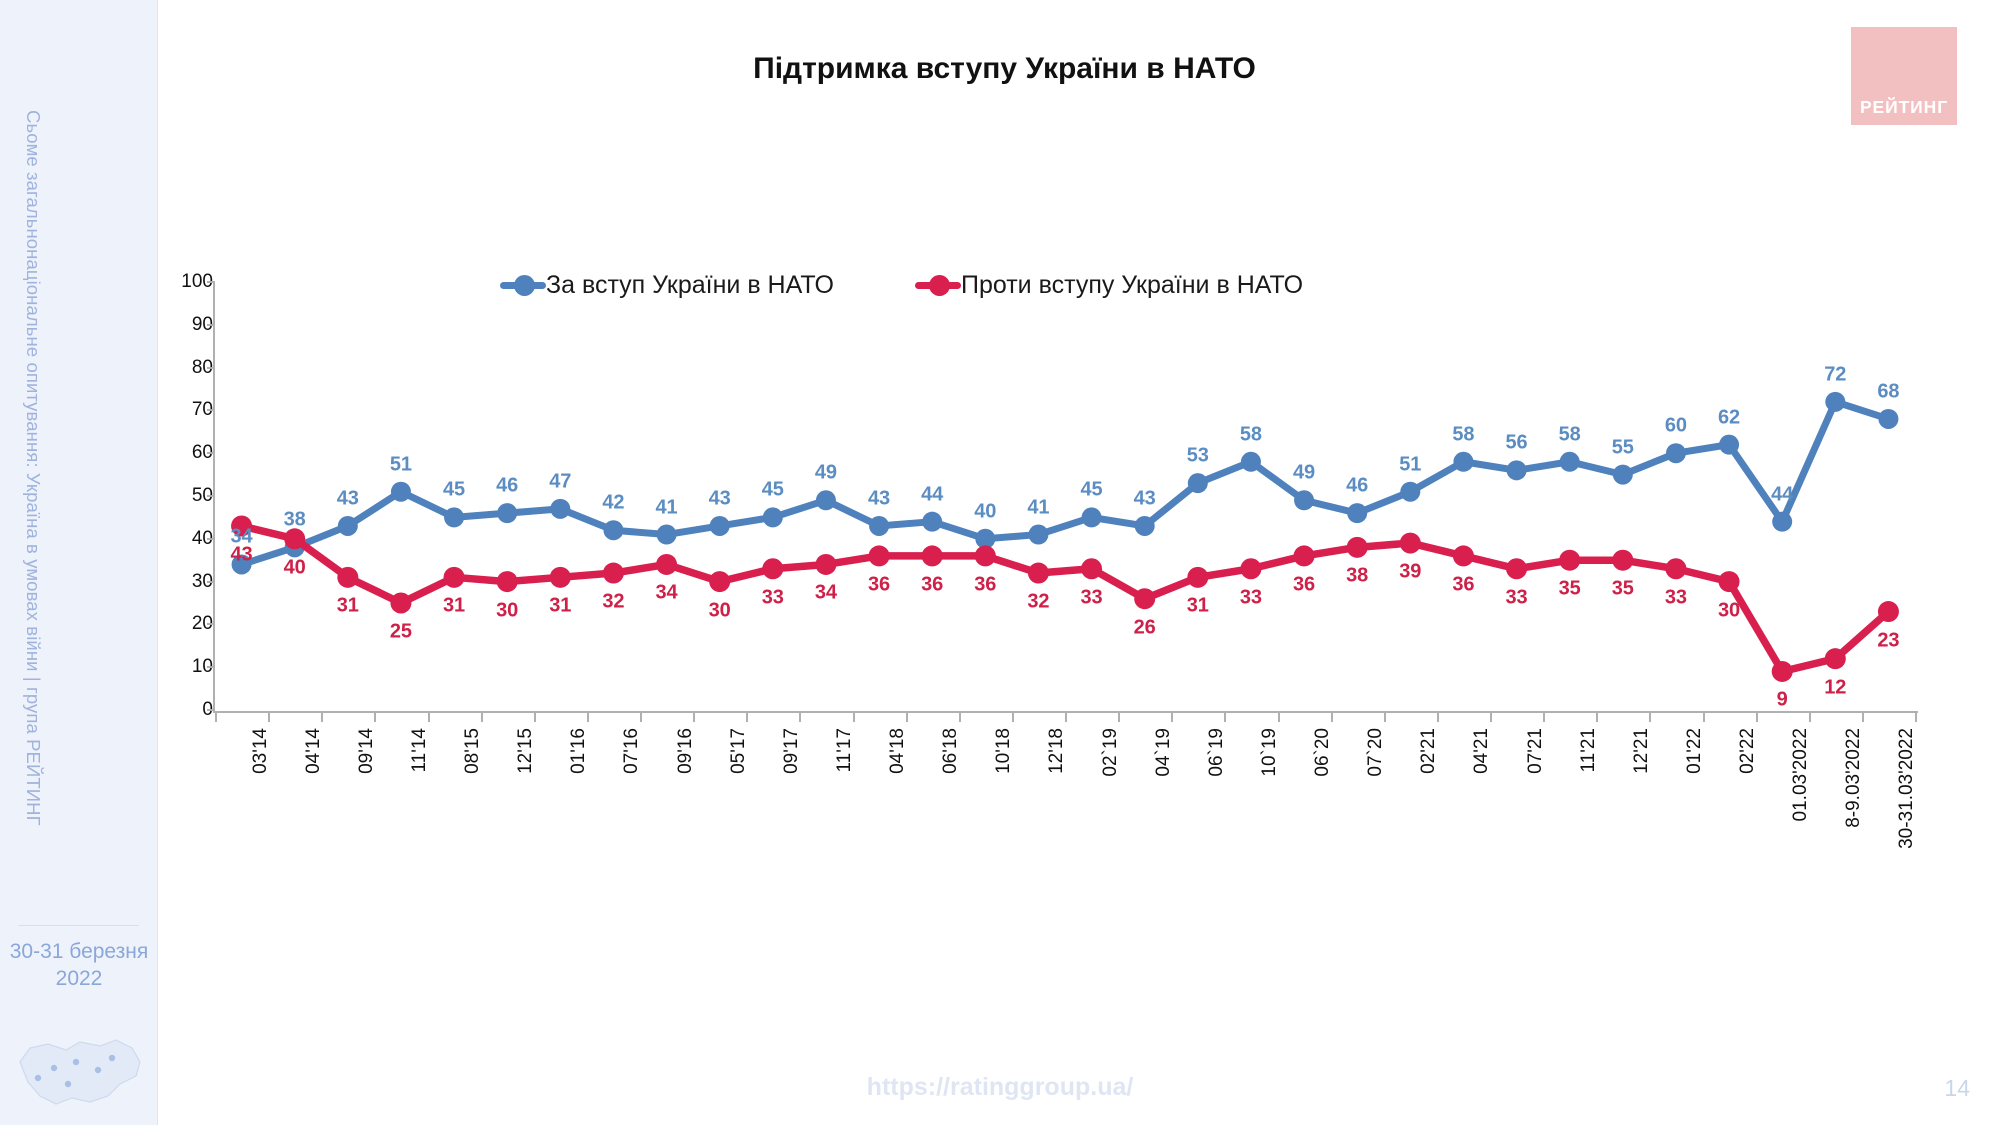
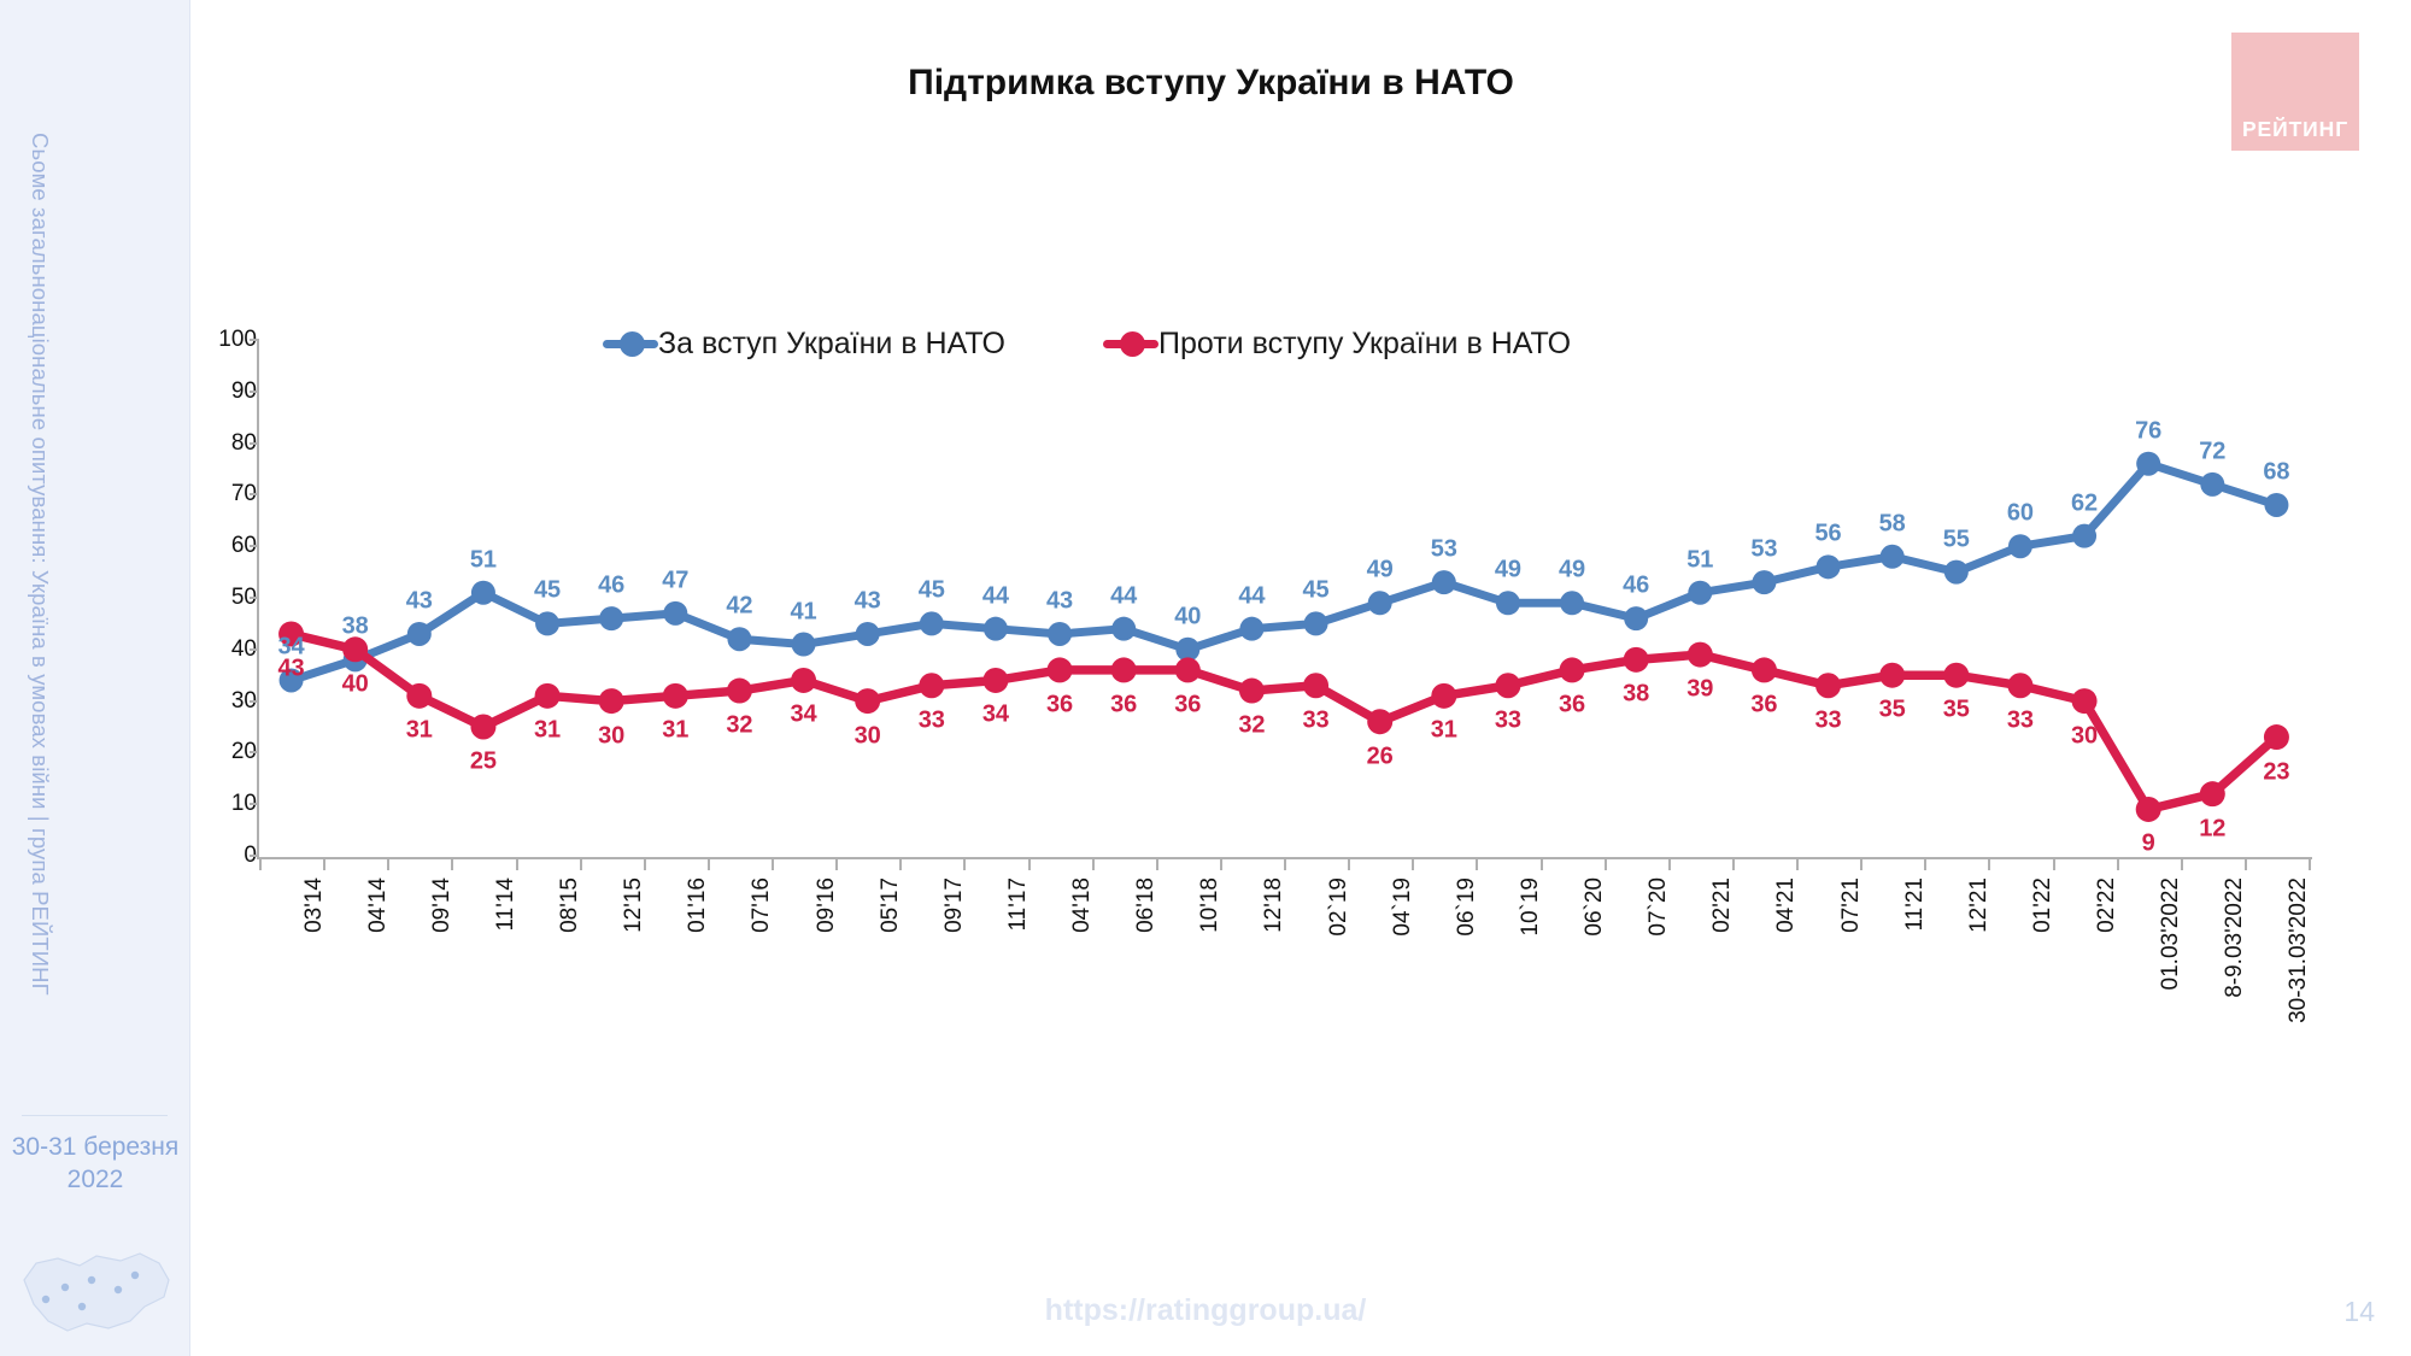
За вступ України в НАТО/11'17: 49 -> 44
За вступ України в НАТО/12'18: 41 -> 44
За вступ України в НАТО/04`19: 43 -> 49
За вступ України в НАТО/10`19: 58 -> 49
За вступ України в НАТО/04'21: 58 -> 53
За вступ України в НАТО/01.03'2022: 44 -> 76
